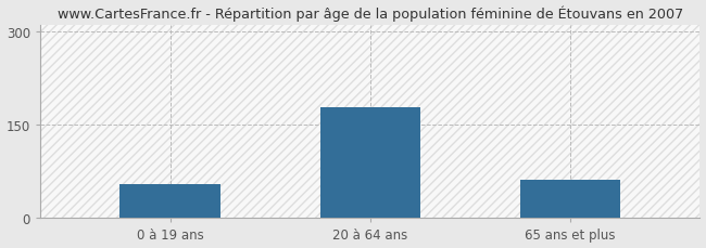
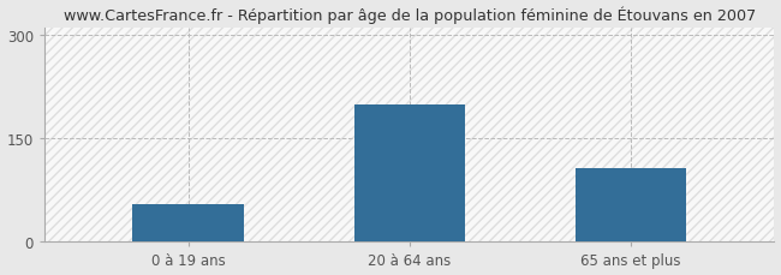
20 à 64 ans: 178 -> 198
65 ans et plus: 62 -> 106
